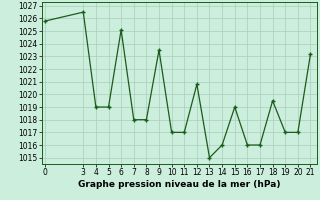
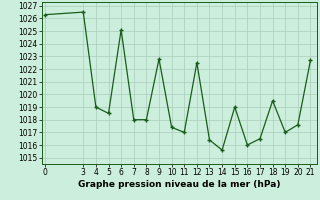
0: 1025.8 -> 1026.3
5: 1019.0 -> 1018.5
9: 1023.5 -> 1022.8
10: 1017.0 -> 1017.4
12: 1020.8 -> 1022.5
13: 1015.0 -> 1016.4
14: 1016.0 -> 1015.6
17: 1016.0 -> 1016.5
20: 1017.0 -> 1017.6
21: 1023.2 -> 1022.7
